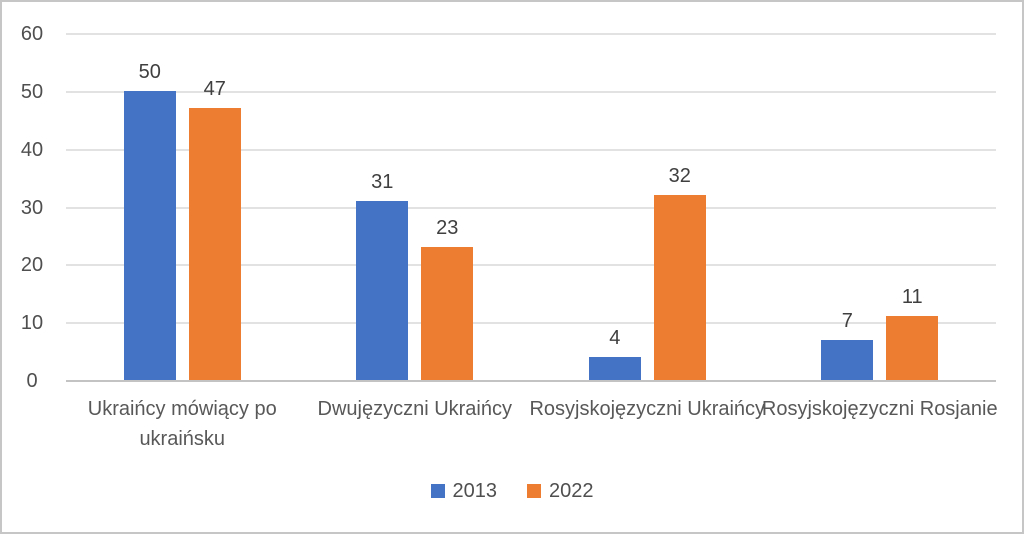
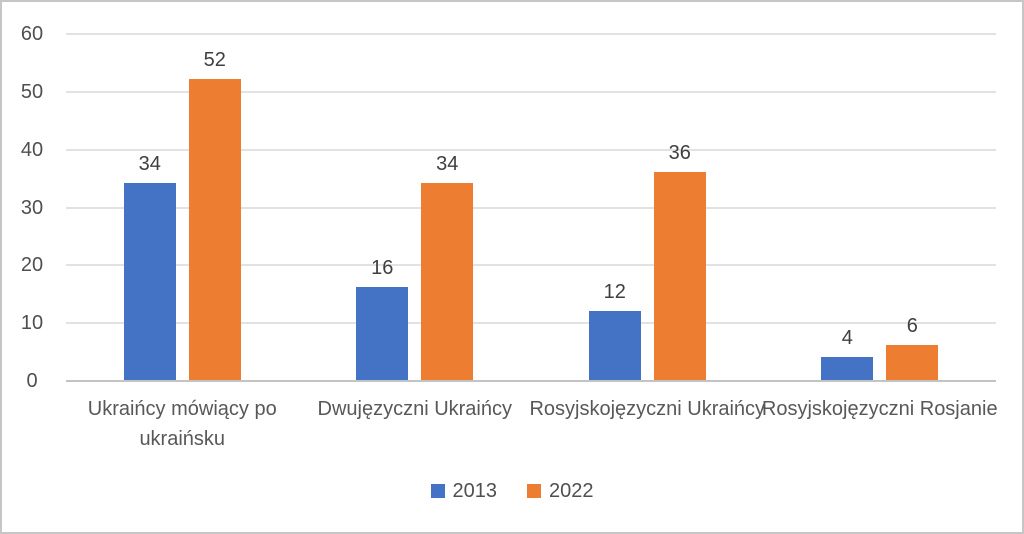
2013/Ukraińcy mówiący po ukraińsku: 50 -> 34
2022/Ukraińcy mówiący po ukraińsku: 47 -> 52
2013/Dwujęzyczni Ukraińcy: 31 -> 16
2022/Dwujęzyczni Ukraińcy: 23 -> 34
2013/Rosyjskojęzyczni Ukraińcy: 4 -> 12
2022/Rosyjskojęzyczni Ukraińcy: 32 -> 36
2013/Rosyjskojęzyczni Rosjanie: 7 -> 4
2022/Rosyjskojęzyczni Rosjanie: 11 -> 6
